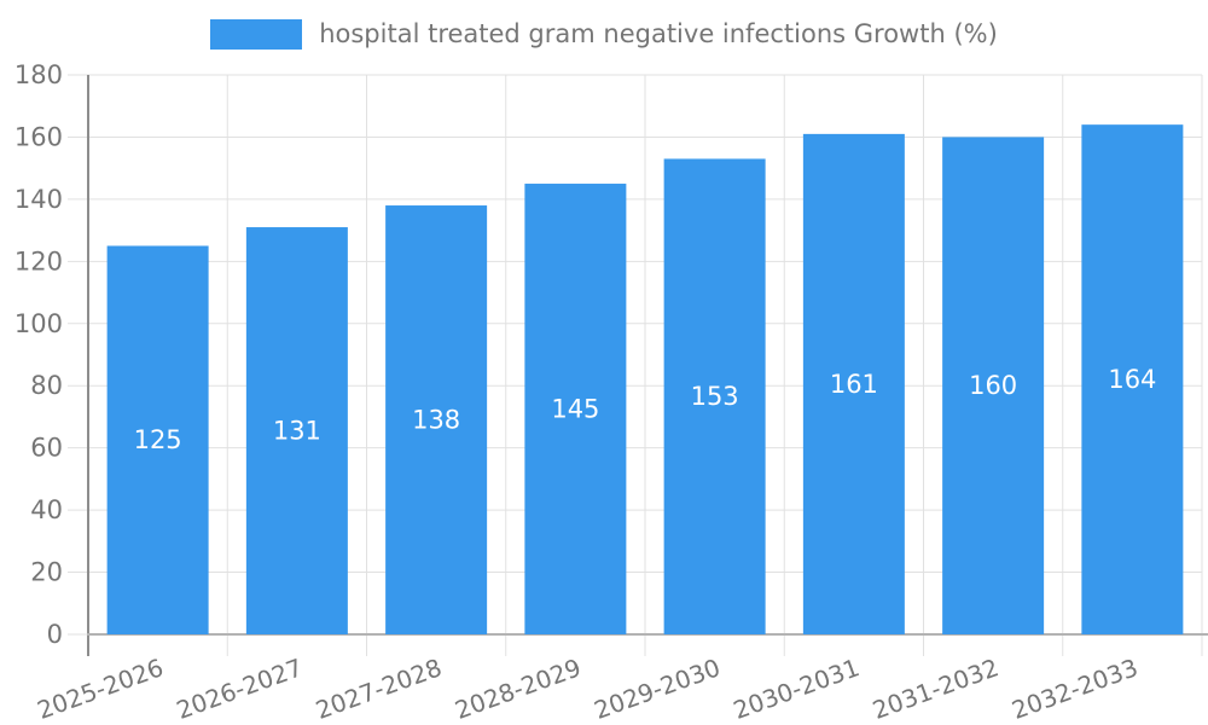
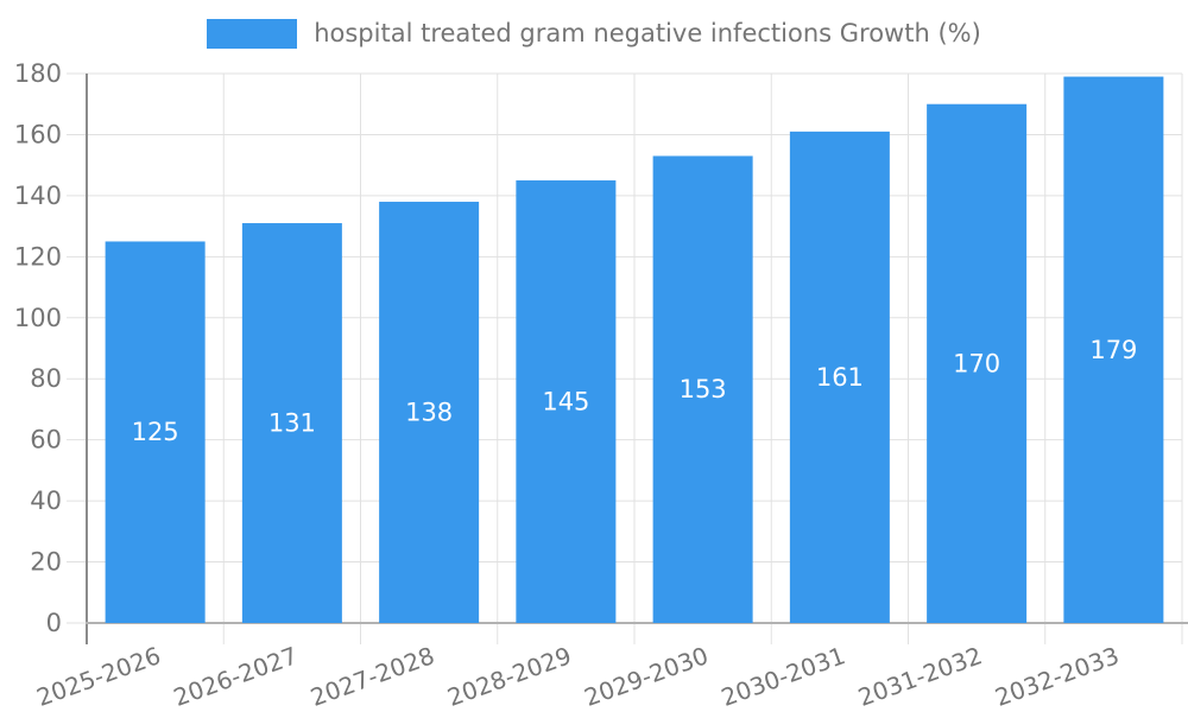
2031-2032: 160 -> 170
2032-2033: 164 -> 179
